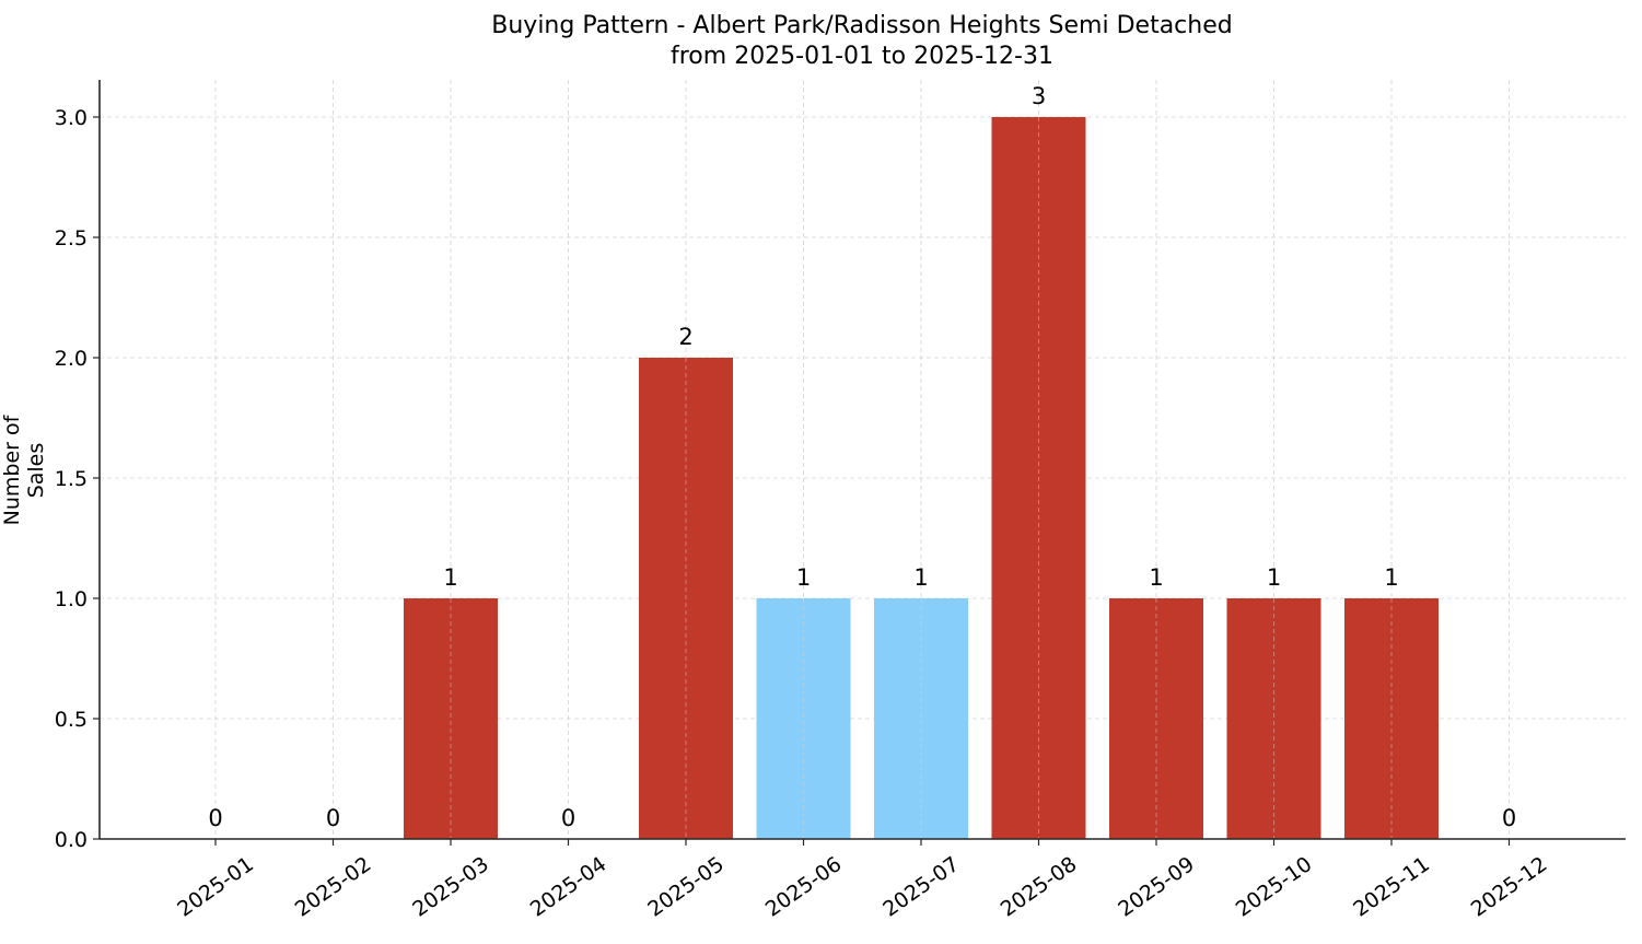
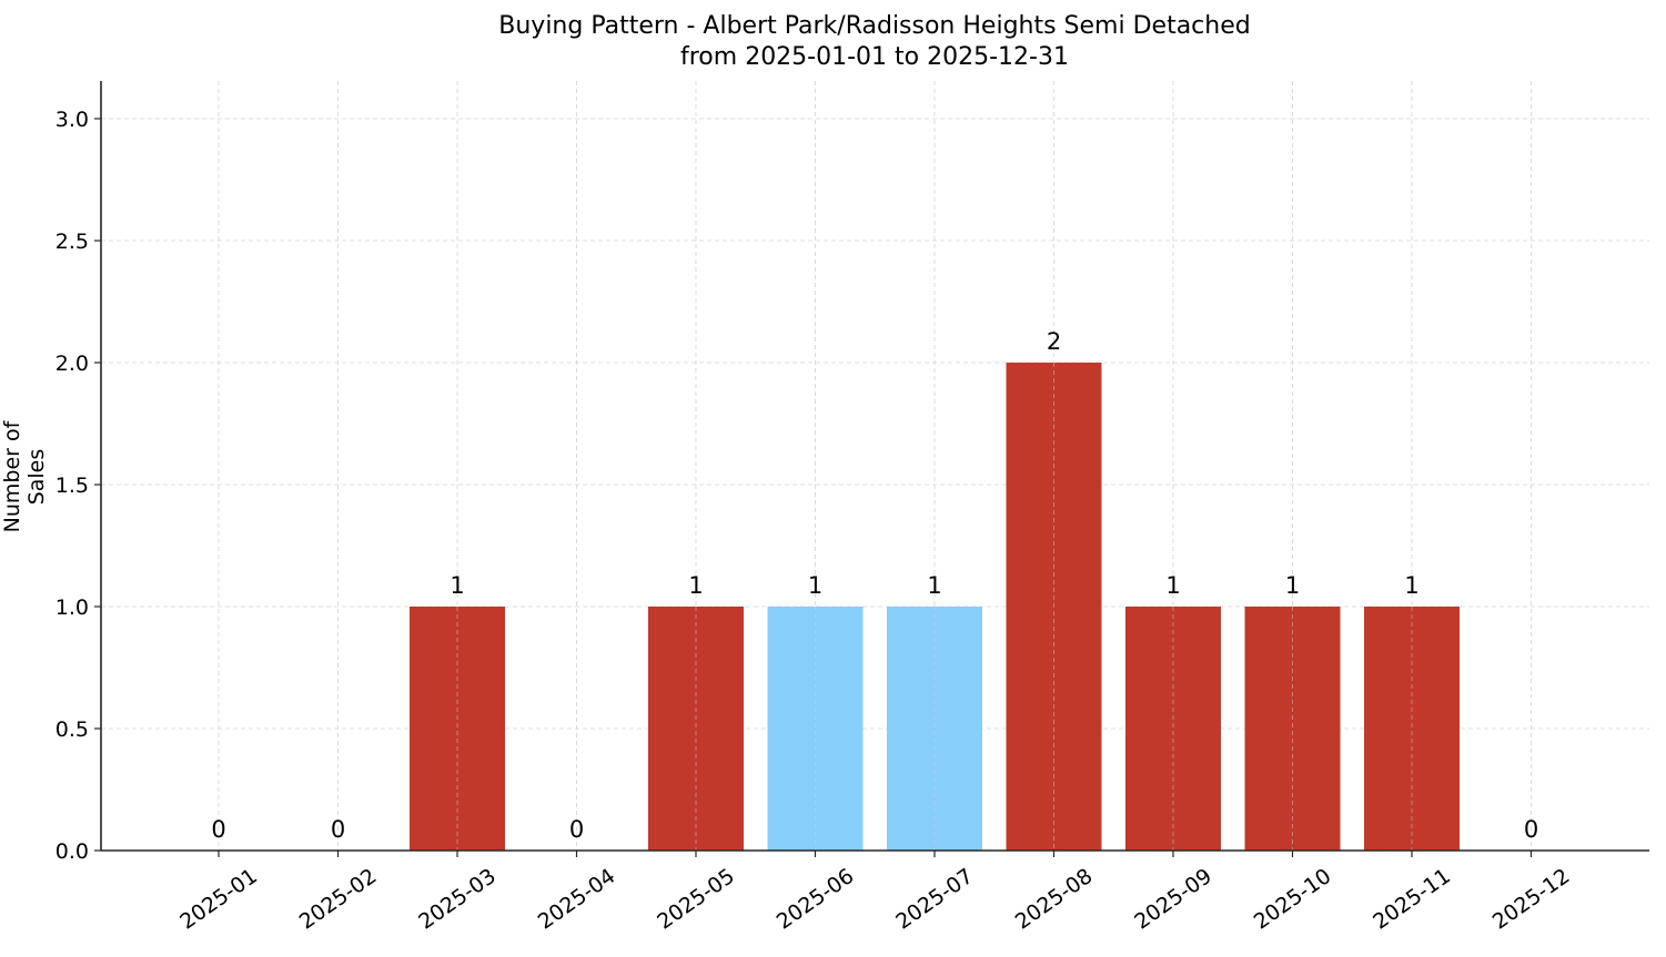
2025-05: 2 -> 1
2025-08: 3 -> 2
